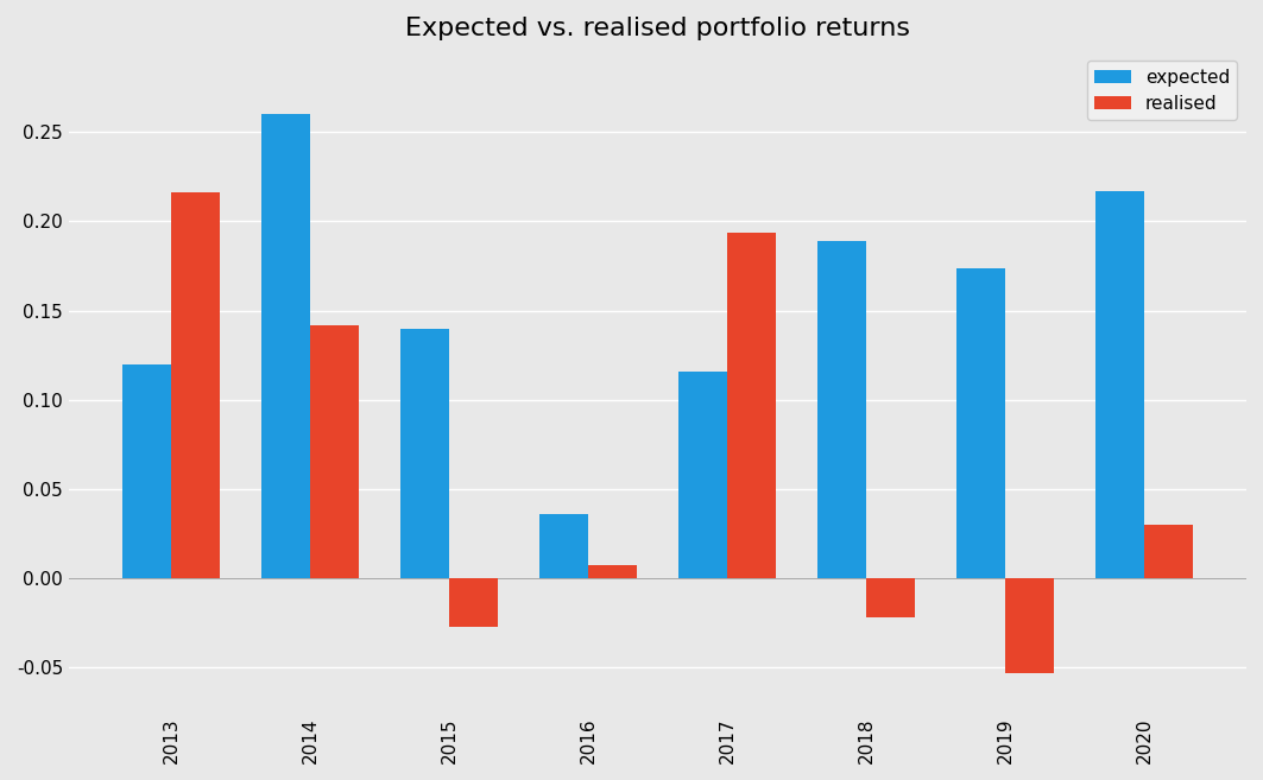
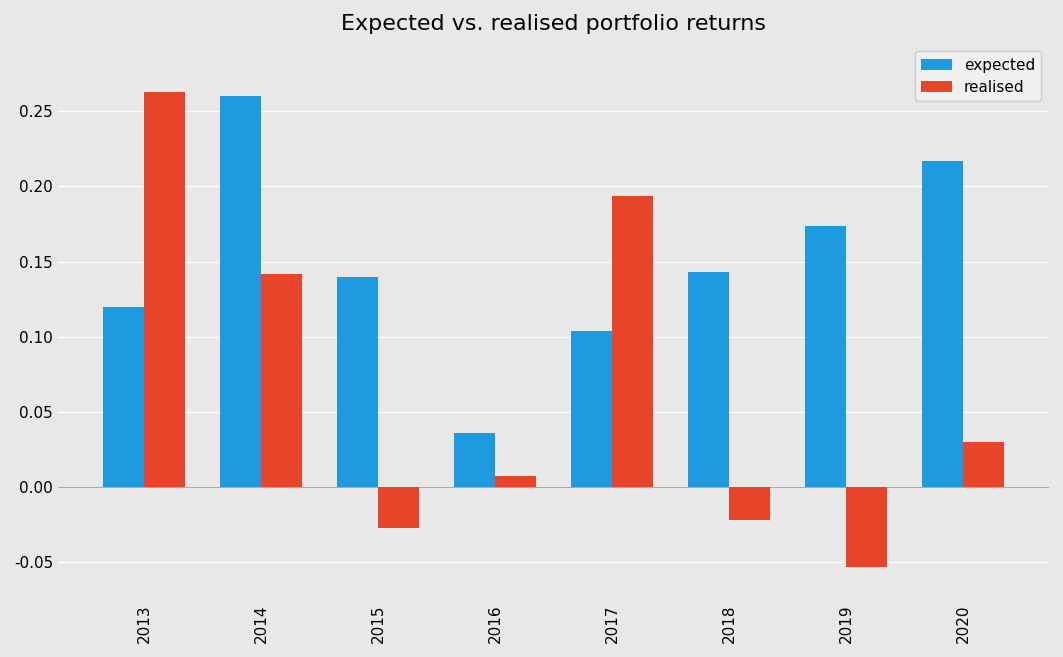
realised/2013: 0.216 -> 0.263
expected/2017: 0.116 -> 0.104
expected/2018: 0.189 -> 0.143
